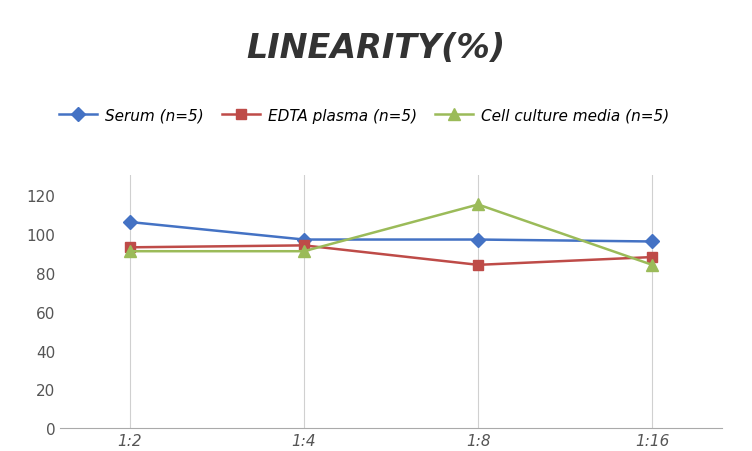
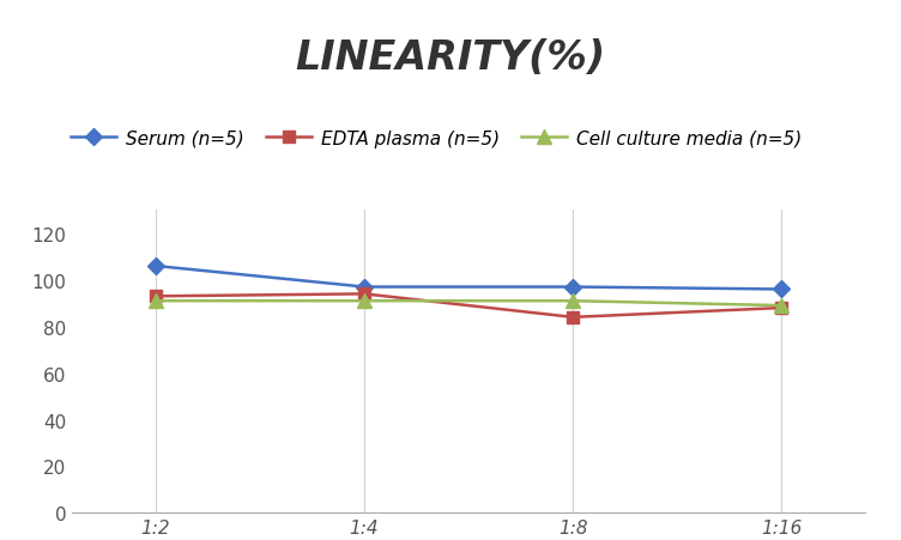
Cell culture media (n=5)/1:8: 115 -> 91
Cell culture media (n=5)/1:16: 84 -> 89
